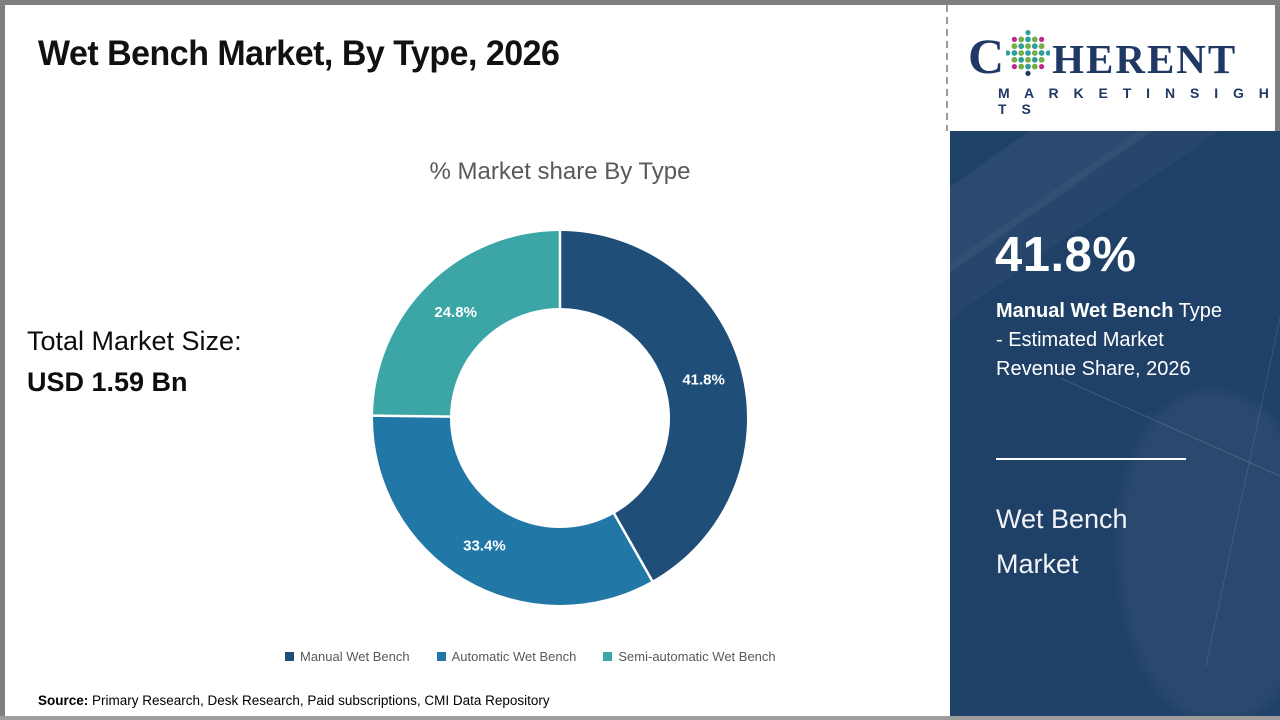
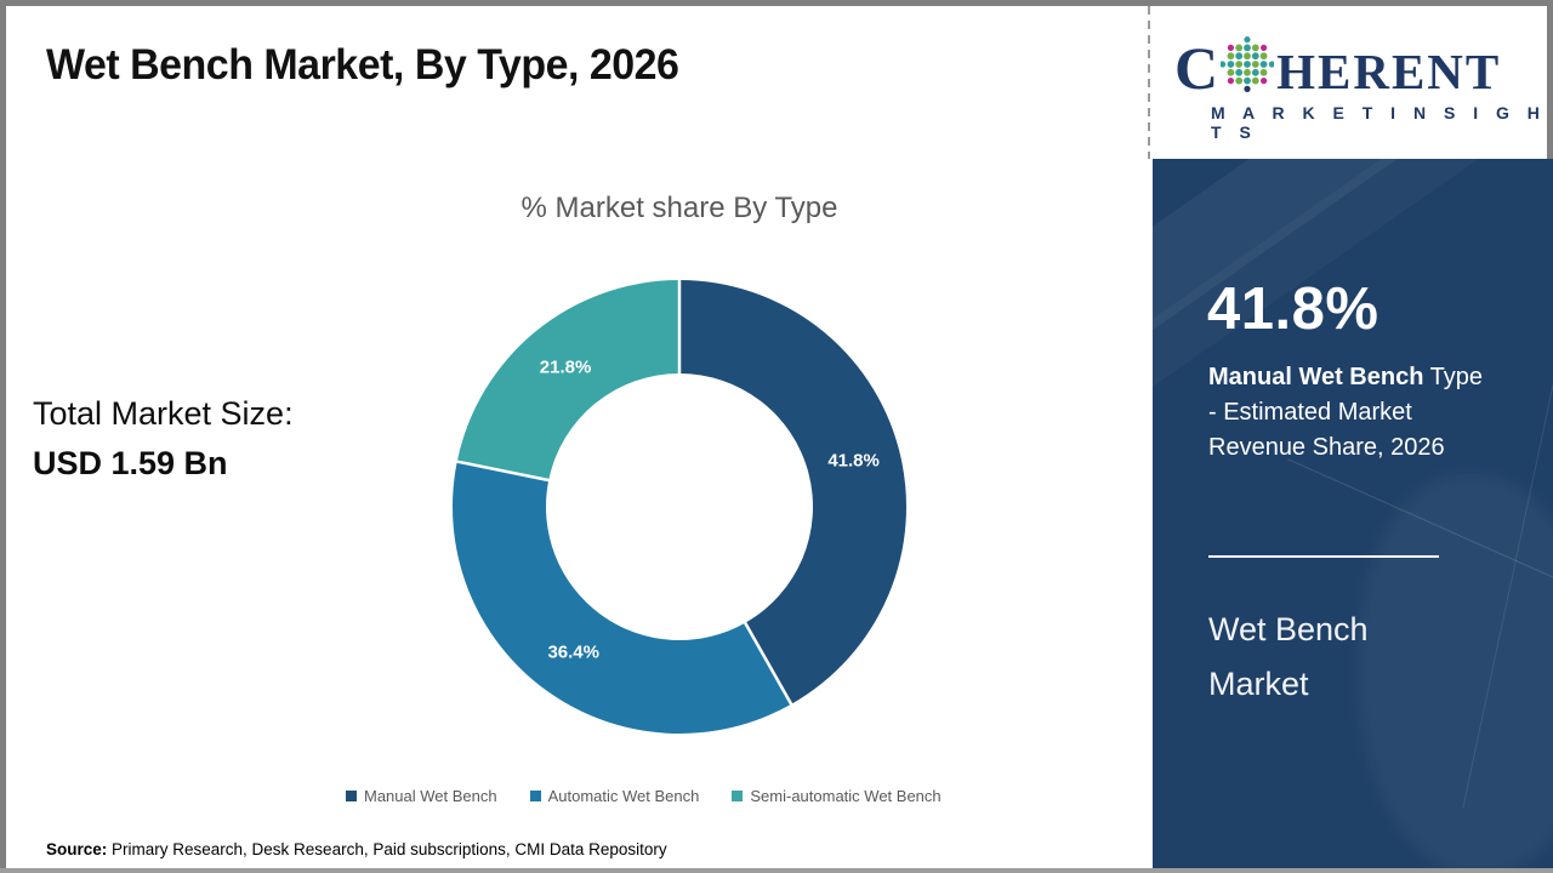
Automatic Wet Bench: 33.4% -> 36.4%
Semi-automatic Wet Bench: 24.8% -> 21.8%
